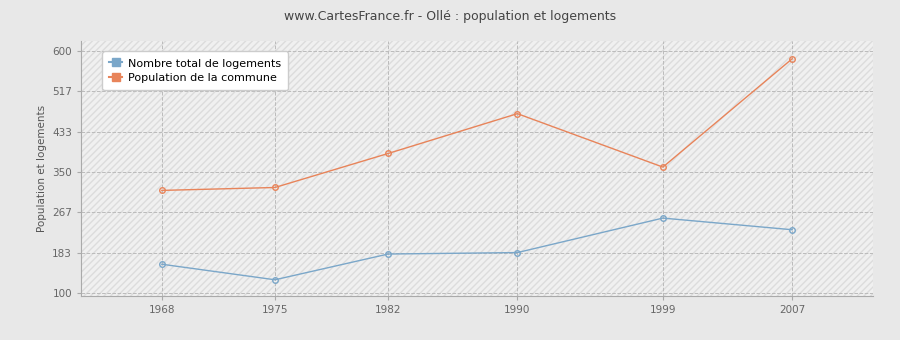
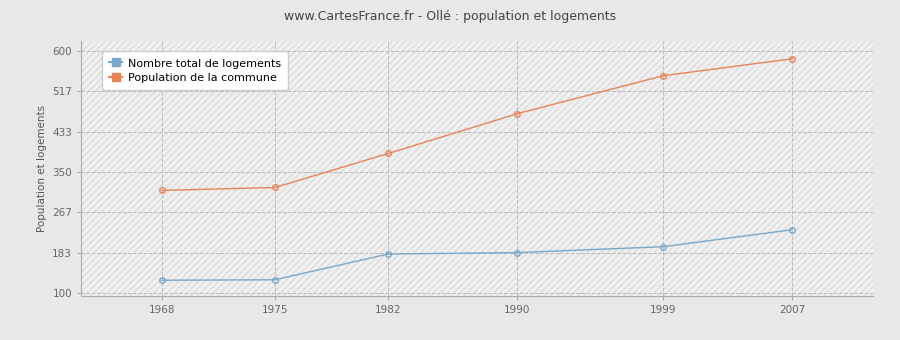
Nombre total de logements/1968: 160 -> 127
Nombre total de logements/1999: 255 -> 196
Population de la commune/1999: 360 -> 548
